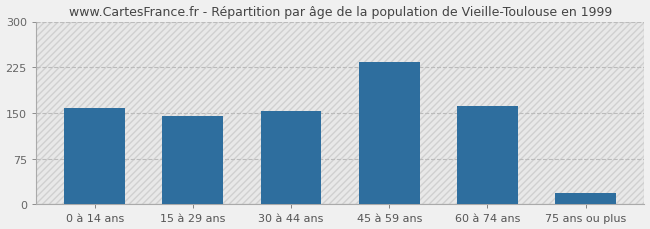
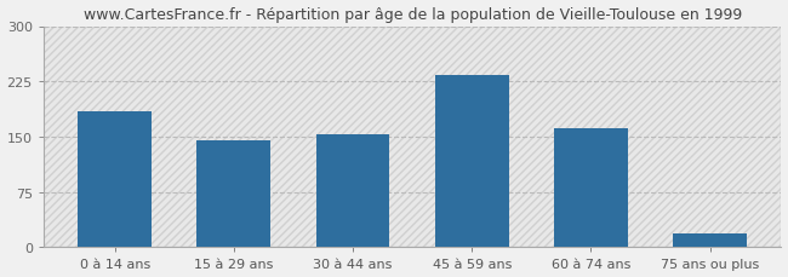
0 à 14 ans: 158 -> 184
